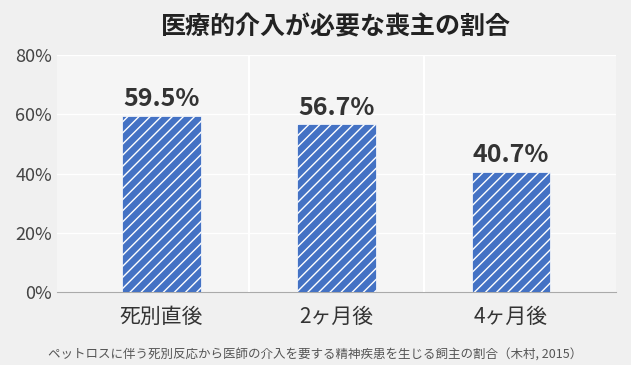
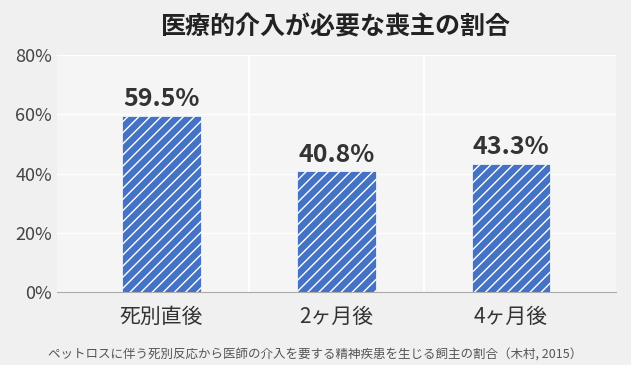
2ヶ月後: 56.7% -> 40.8%
4ヶ月後: 40.7% -> 43.3%
